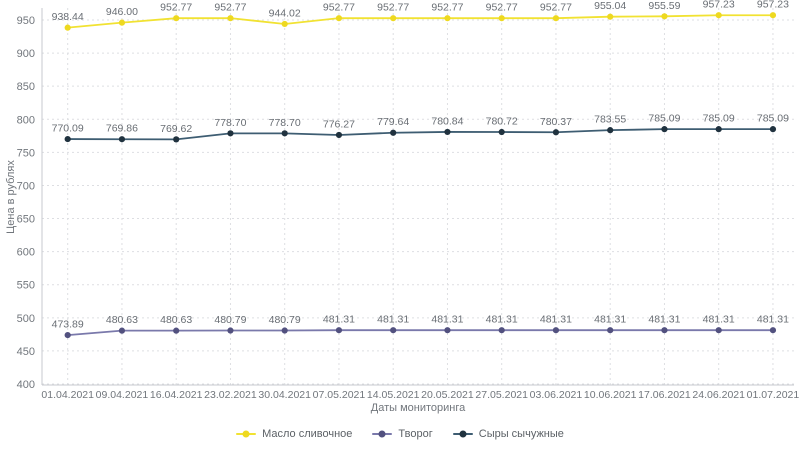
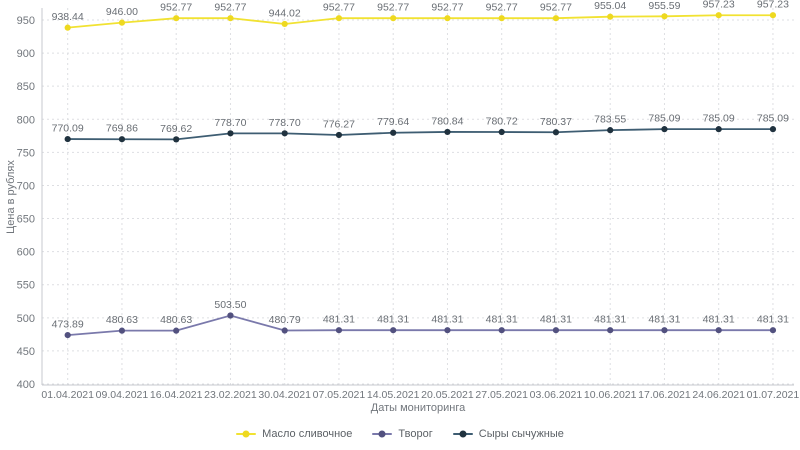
Творог/23.02.2021: 480.79 -> 503.50
